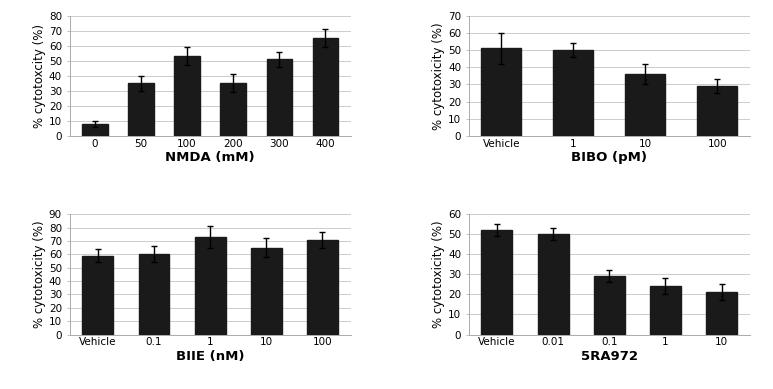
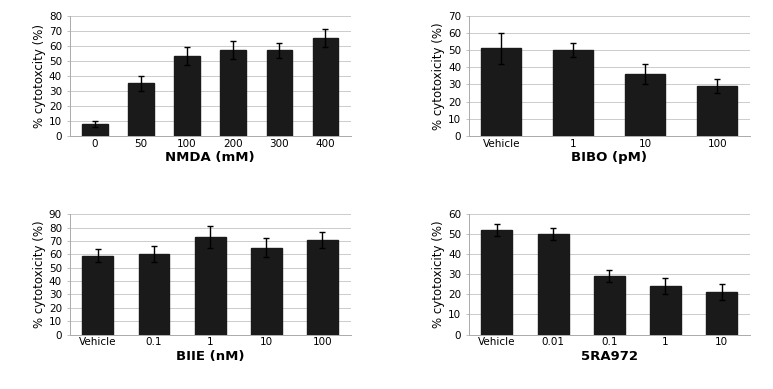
200: 35 -> 57
300: 51 -> 57
